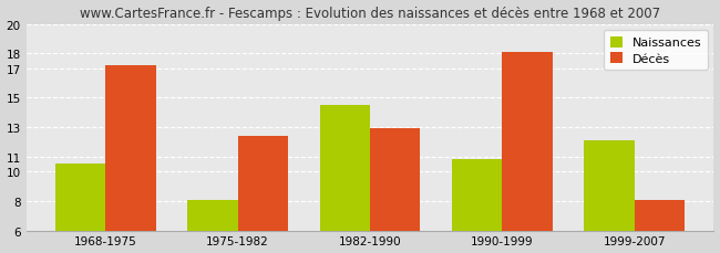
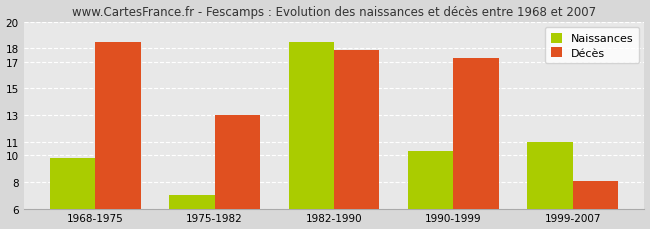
Naissances/1968-1975: 10.5 -> 9.8
Décès/1968-1975: 17.2 -> 18.5
Naissances/1975-1982: 8.1 -> 7.0
Décès/1975-1982: 12.4 -> 13.0
Naissances/1982-1990: 14.5 -> 18.5
Décès/1982-1990: 12.9 -> 17.9
Naissances/1990-1999: 10.8 -> 10.3
Décès/1990-1999: 18.1 -> 17.3
Naissances/1999-2007: 12.1 -> 11.0
